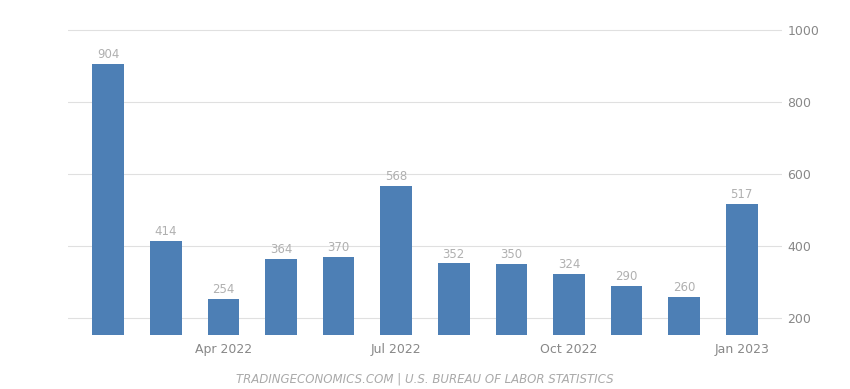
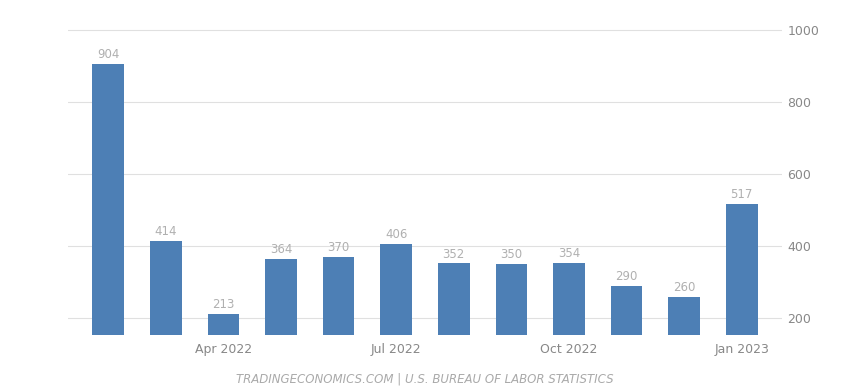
Apr 2022: 254 -> 213
Jul 2022: 568 -> 406
Oct 2022: 324 -> 354
